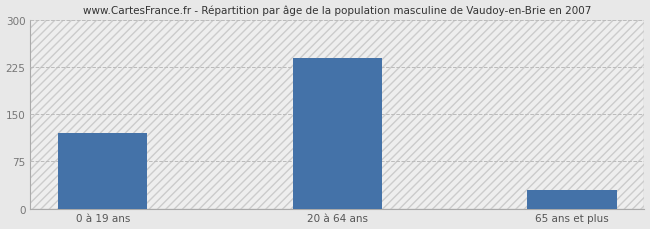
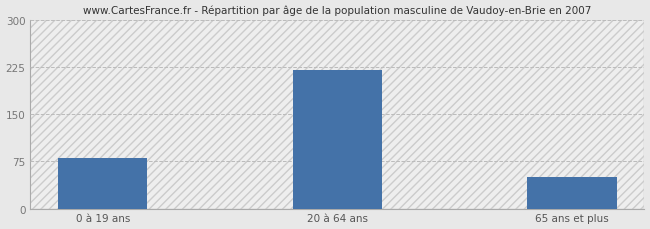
0 à 19 ans: 120 -> 80
20 à 64 ans: 240 -> 220
65 ans et plus: 30 -> 50
